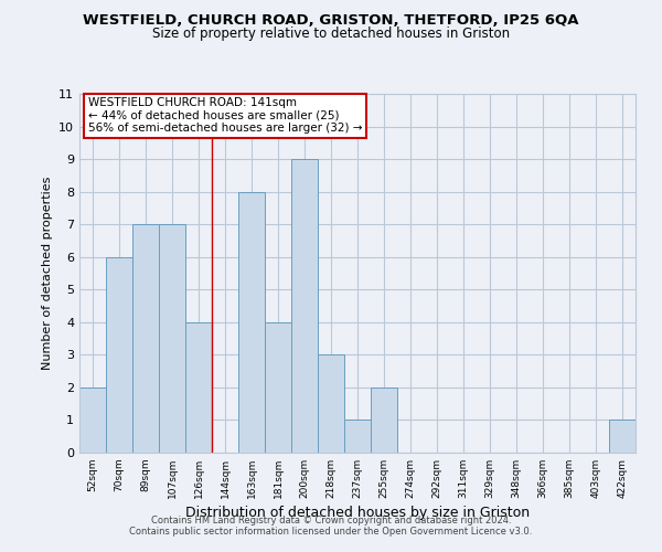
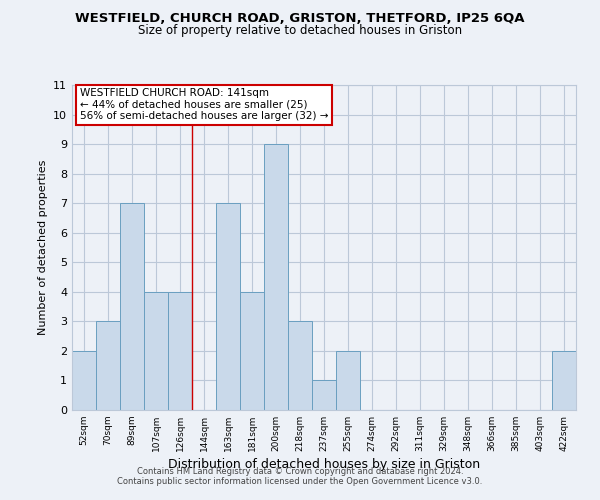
70sqm: 6 -> 3
107sqm: 7 -> 4
163sqm: 8 -> 7
422sqm: 1 -> 2
